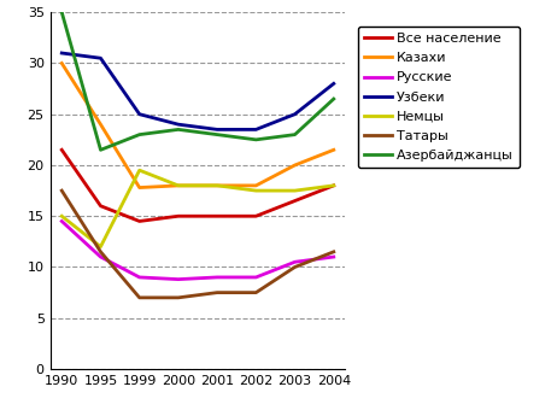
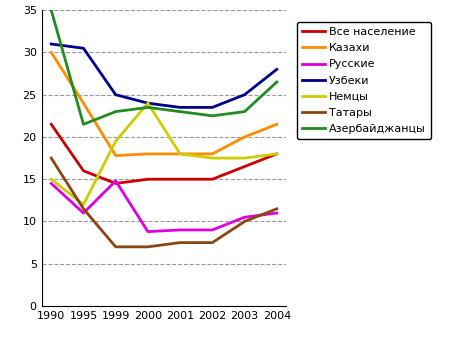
Русские/1999: 9.0 -> 14.8
Немцы/2000: 18.0 -> 24.0
